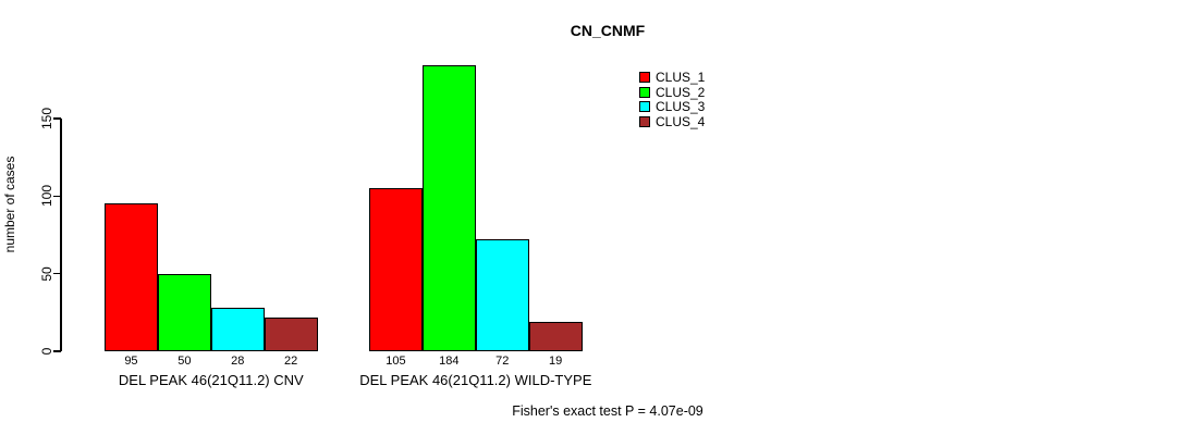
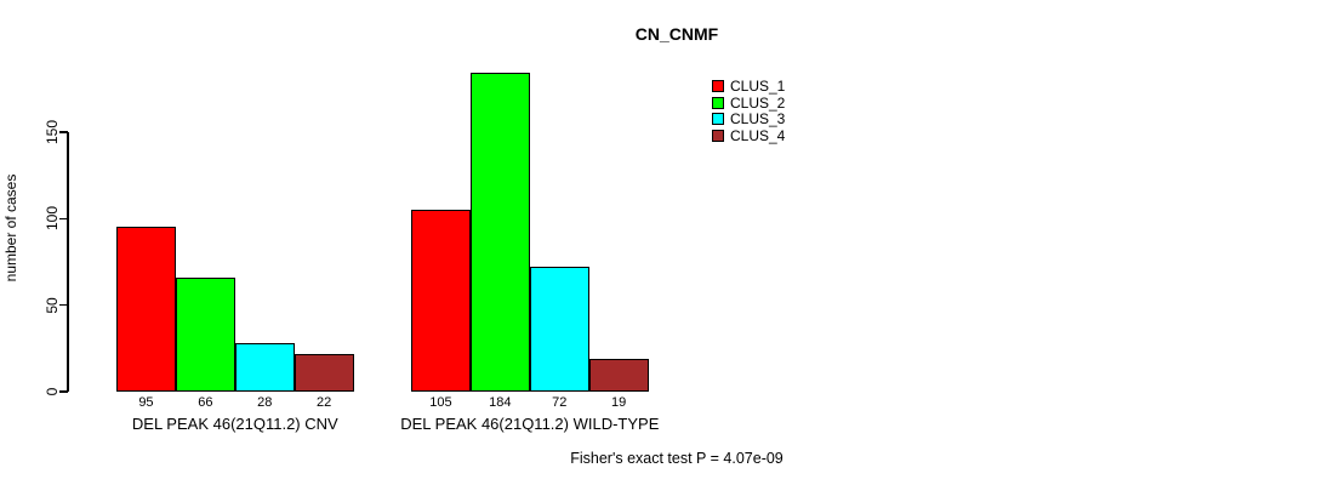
CLUS_2/DEL PEAK 46(21Q11.2) CNV: 50 -> 66
